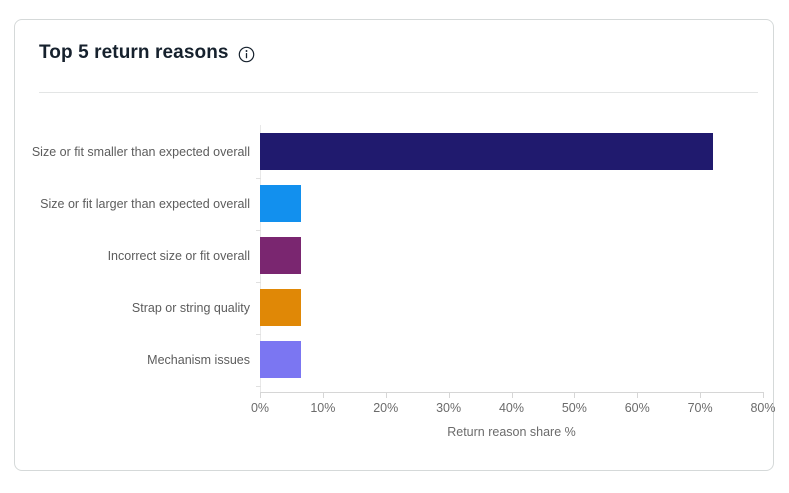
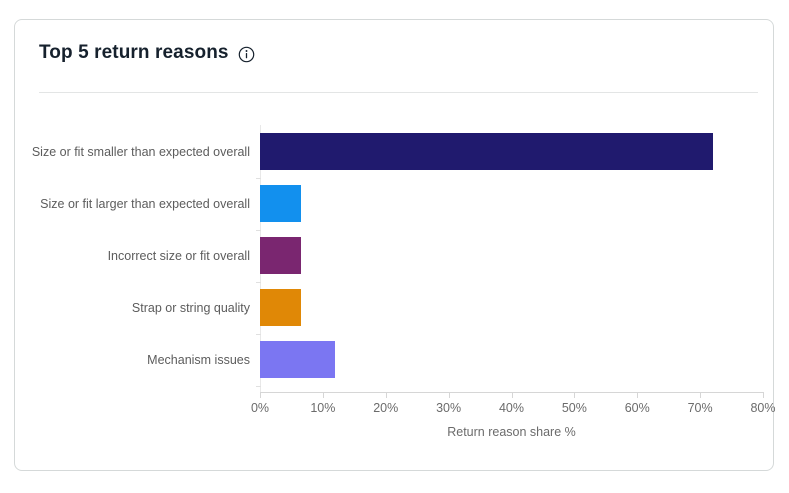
Mechanism issues: 6% -> 12%
